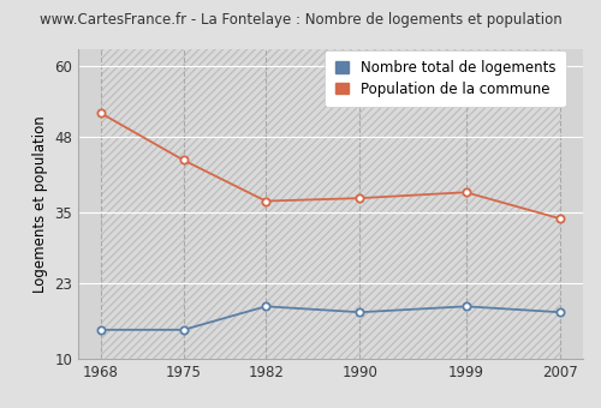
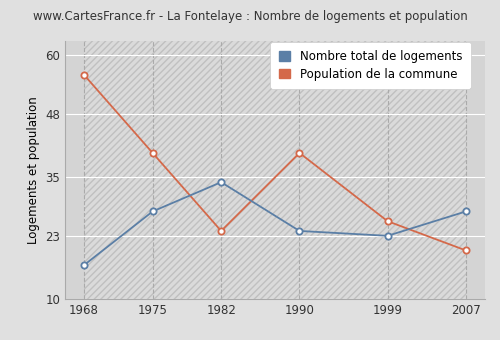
Nombre total de logements/1968: 15 -> 17
Population de la commune/1968: 52.0 -> 56.0
Nombre total de logements/1975: 15 -> 28
Population de la commune/1975: 44.0 -> 40.0
Nombre total de logements/1982: 19 -> 34
Population de la commune/1982: 37.0 -> 24.0
Nombre total de logements/1990: 18 -> 24
Population de la commune/1990: 37.5 -> 40.0
Nombre total de logements/1999: 19 -> 23
Population de la commune/1999: 38.5 -> 26.0
Nombre total de logements/2007: 18 -> 28
Population de la commune/2007: 34.0 -> 20.0
